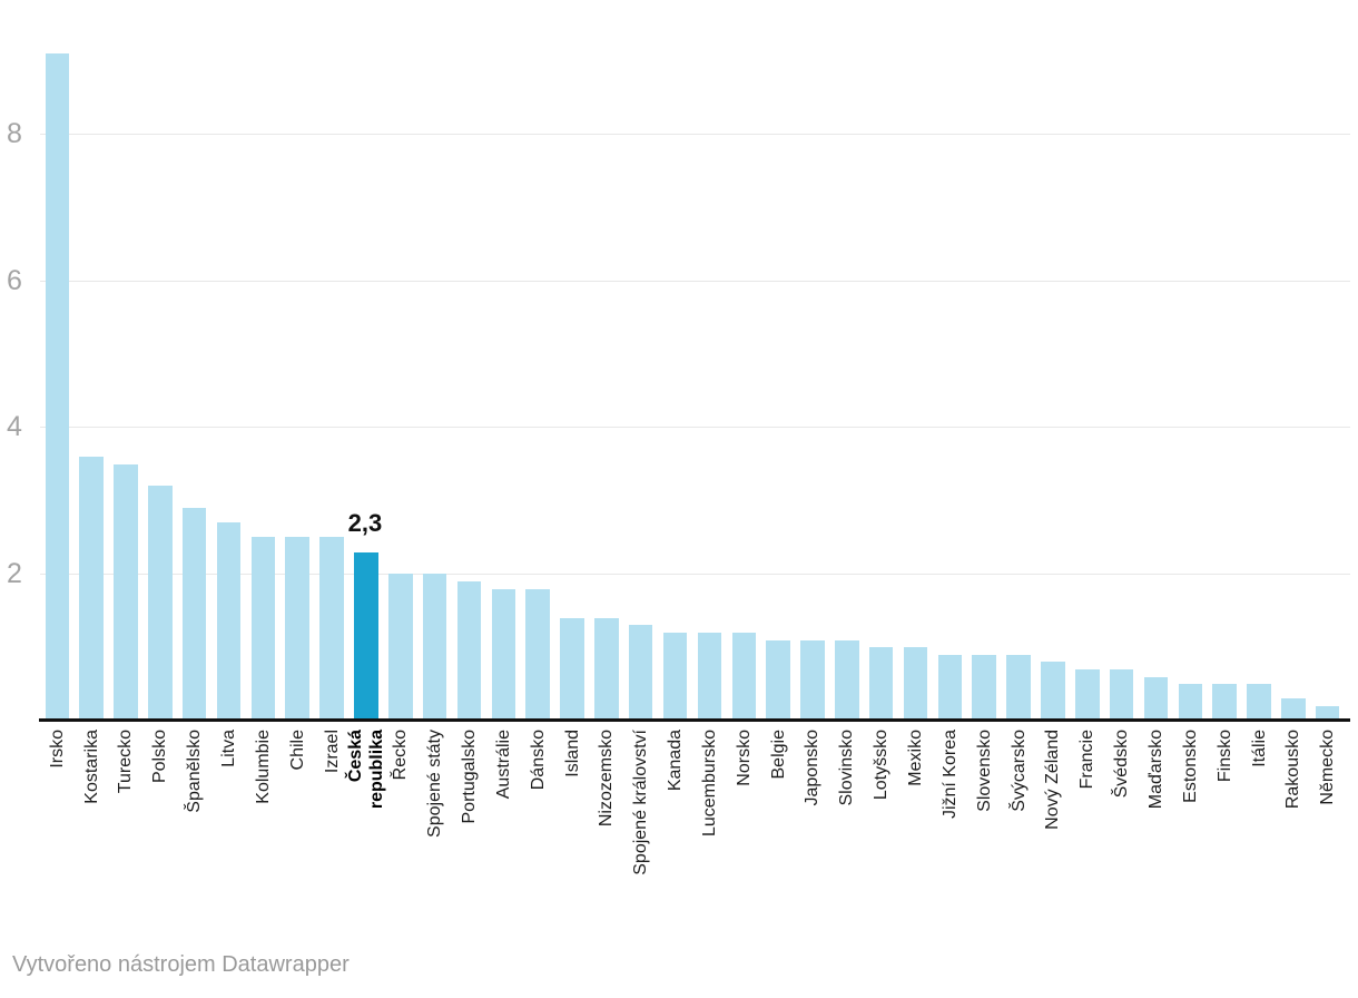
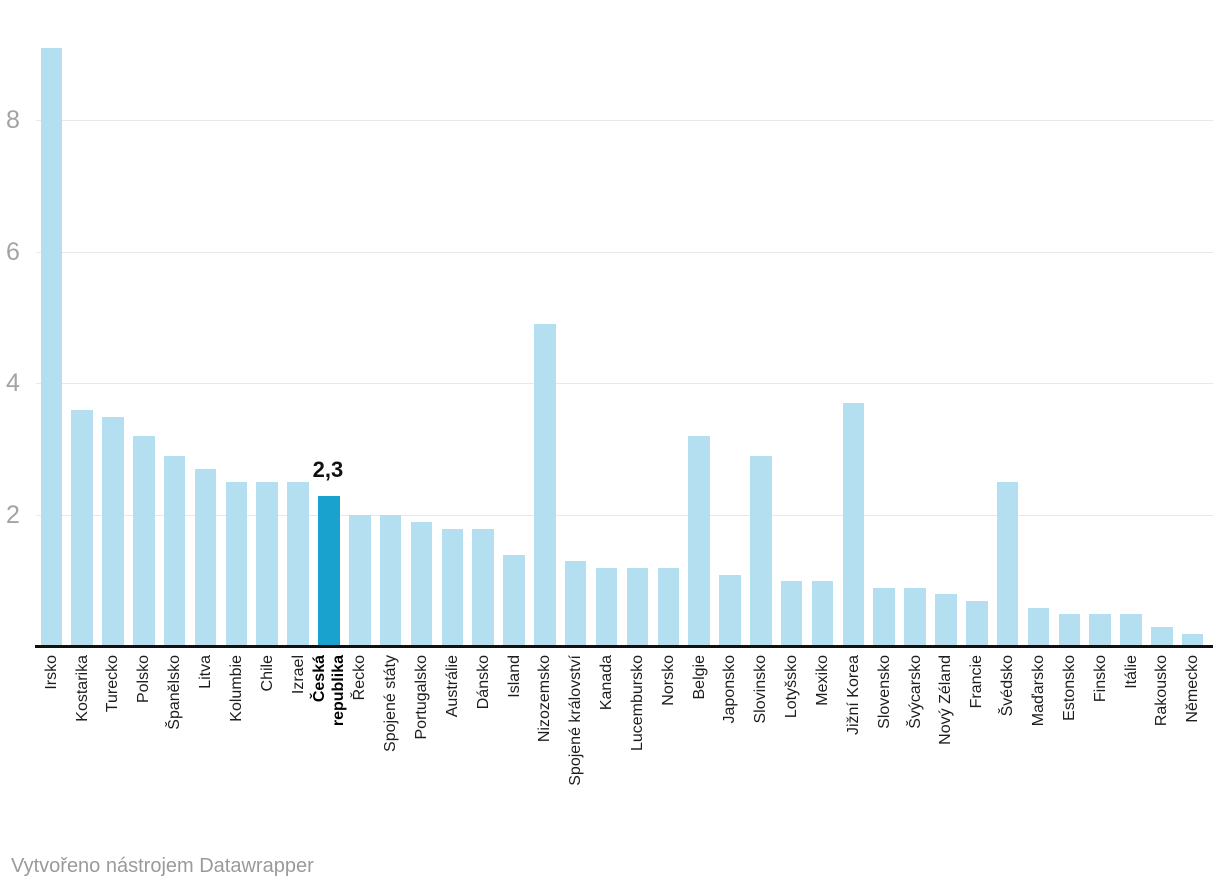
Nizozemsko: 1.4 -> 4.9
Belgie: 1.1 -> 3.2
Slovinsko: 1.1 -> 2.9
Jižní Korea: 0.9 -> 3.7
Švédsko: 0.7 -> 2.5
